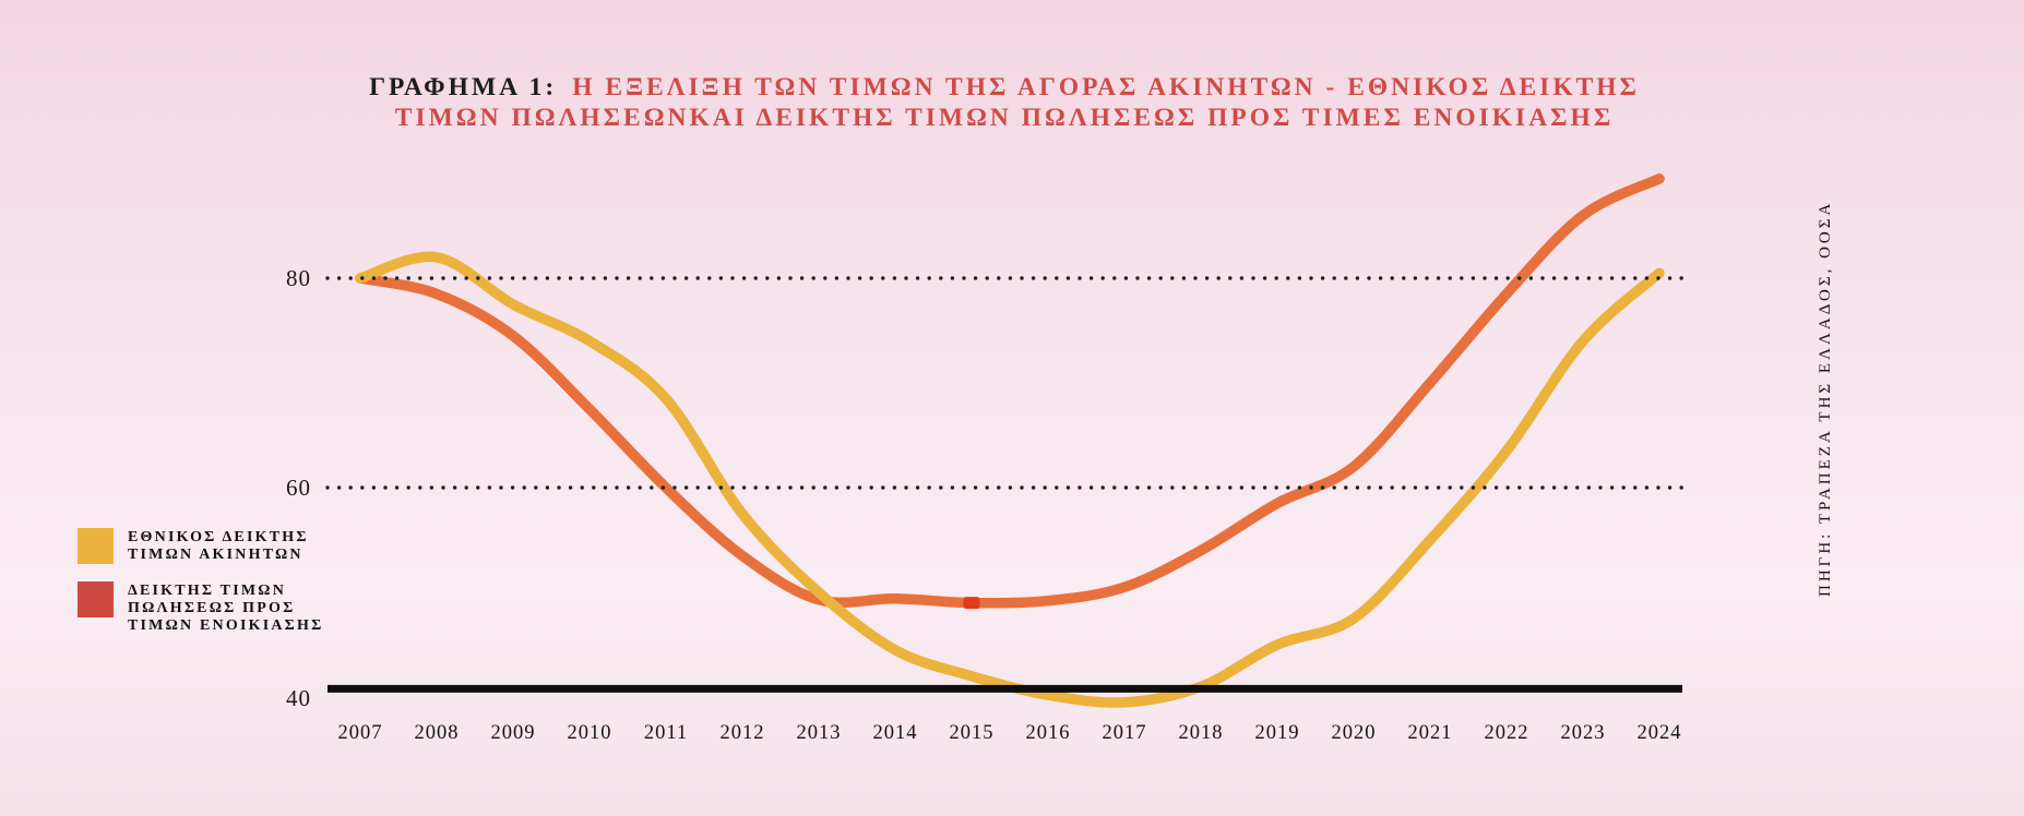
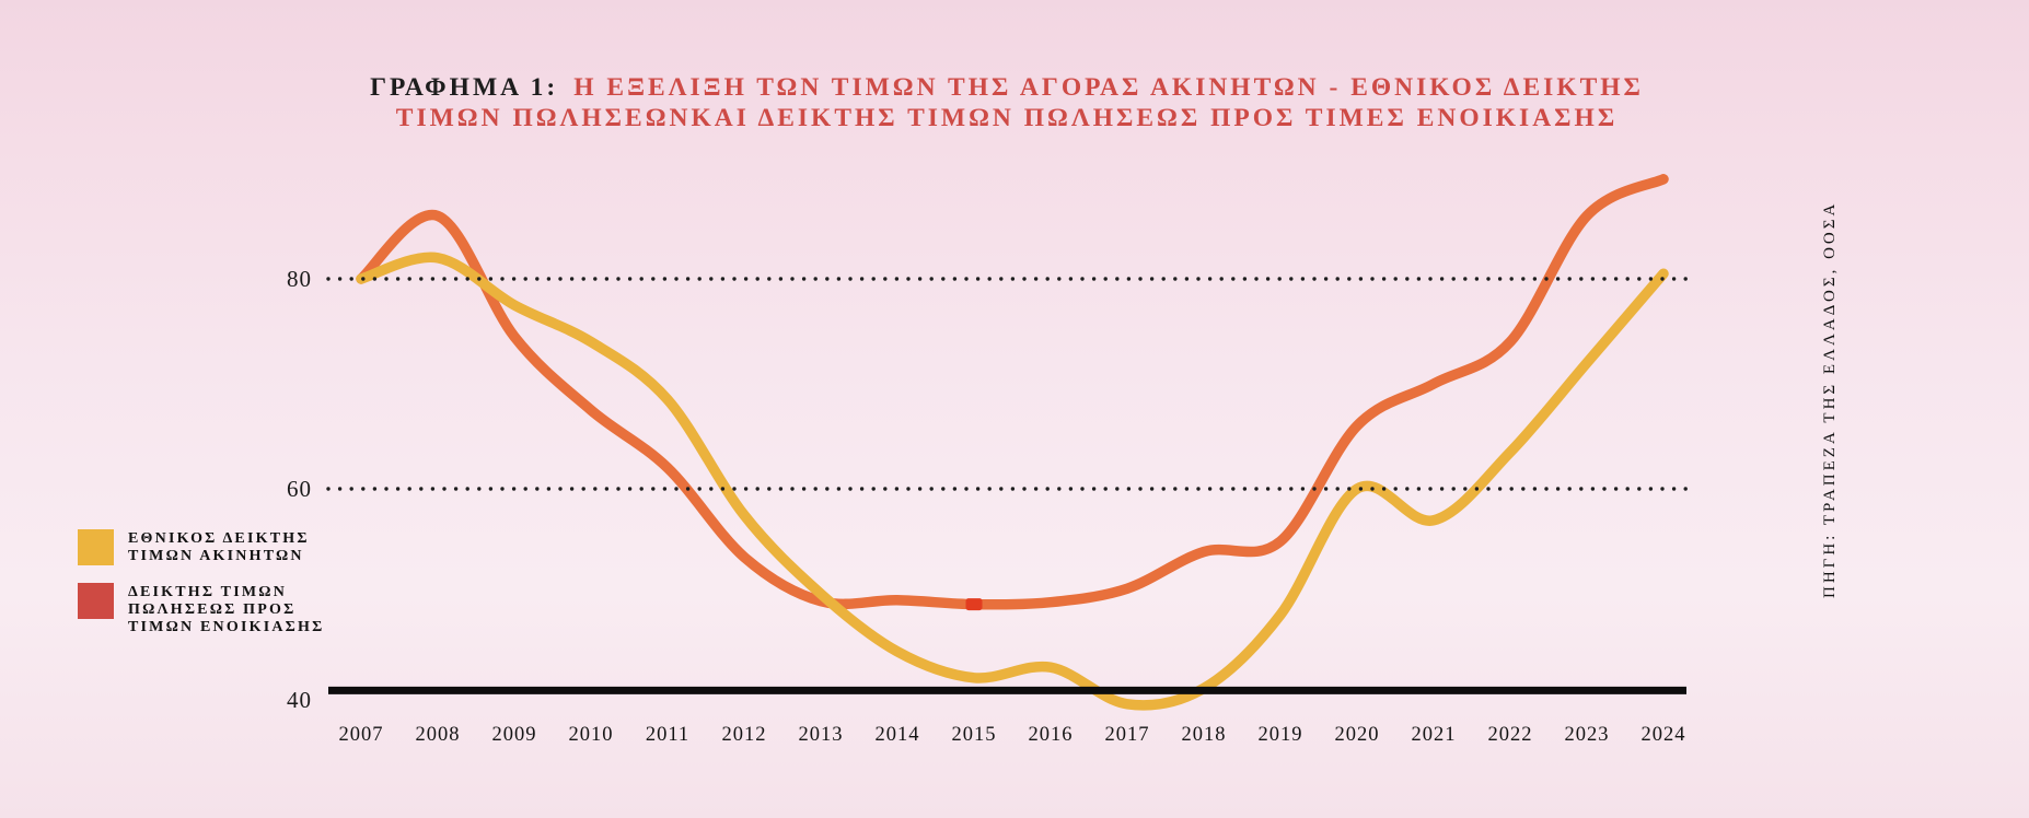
ΔΕΙΚΤΗΣ ΤΙΜΩΝ ΠΩΛΗΣΕΩΣ ΠΡΟΣ ΤΙΜΩΝ ΕΝΟΙΚΙΑΣΗΣ/2008: 78 -> 86
ΔΕΙΚΤΗΣ ΤΙΜΩΝ ΠΩΛΗΣΕΩΣ ΠΡΟΣ ΤΙΜΩΝ ΕΝΟΙΚΙΑΣΗΣ/2011: 60 -> 62
ΕΘΝΙΚΟΣ ΔΕΙΚΤΗΣ ΤΙΜΩΝ ΑΚΙΝΗΤΩΝ/2016: 40 -> 43
ΕΘΝΙΚΟΣ ΔΕΙΚΤΗΣ ΤΙΜΩΝ ΑΚΙΝΗΤΩΝ/2019: 45 -> 48
ΔΕΙΚΤΗΣ ΤΙΜΩΝ ΠΩΛΗΣΕΩΣ ΠΡΟΣ ΤΙΜΩΝ ΕΝΟΙΚΙΑΣΗΣ/2019: 58 -> 55
ΕΘΝΙΚΟΣ ΔΕΙΚΤΗΣ ΤΙΜΩΝ ΑΚΙΝΗΤΩΝ/2020: 48 -> 60
ΔΕΙΚΤΗΣ ΤΙΜΩΝ ΠΩΛΗΣΕΩΣ ΠΡΟΣ ΤΙΜΩΝ ΕΝΟΙΚΙΑΣΗΣ/2020: 62 -> 66
ΕΘΝΙΚΟΣ ΔΕΙΚΤΗΣ ΤΙΜΩΝ ΑΚΙΝΗΤΩΝ/2021: 55 -> 57
ΔΕΙΚΤΗΣ ΤΙΜΩΝ ΠΩΛΗΣΕΩΣ ΠΡΟΣ ΤΙΜΩΝ ΕΝΟΙΚΙΑΣΗΣ/2022: 78 -> 74
ΕΘΝΙΚΟΣ ΔΕΙΚΤΗΣ ΤΙΜΩΝ ΑΚΙΝΗΤΩΝ/2023: 74 -> 72
